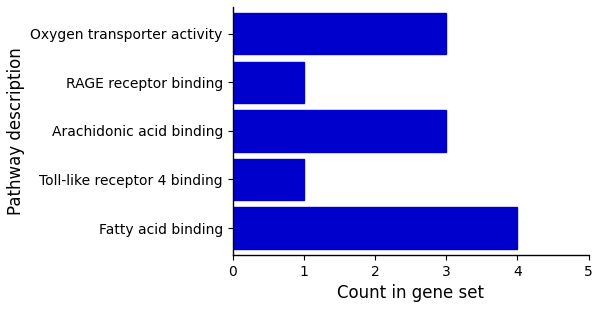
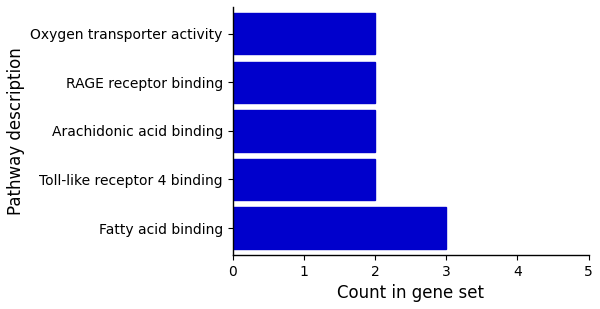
Oxygen transporter activity: 3 -> 2
RAGE receptor binding: 1 -> 2
Arachidonic acid binding: 3 -> 2
Toll-like receptor 4 binding: 1 -> 2
Fatty acid binding: 4 -> 3
